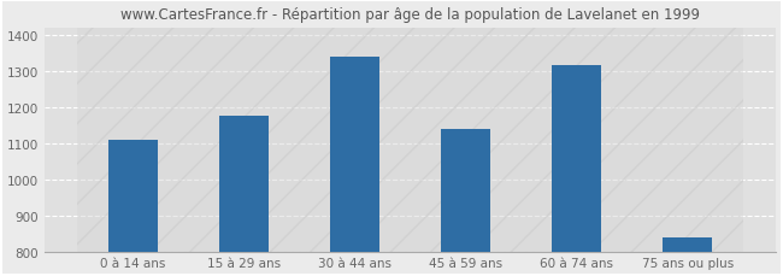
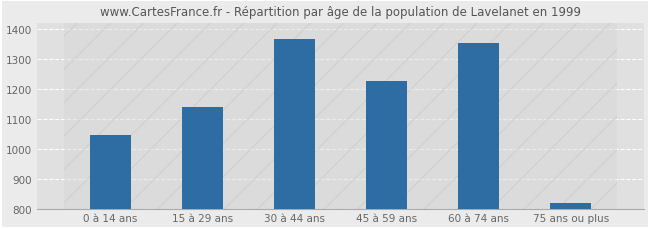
0 à 14 ans: 1110 -> 1047
15 à 29 ans: 1175 -> 1140
30 à 44 ans: 1340 -> 1365
45 à 59 ans: 1140 -> 1225
60 à 74 ans: 1315 -> 1352
75 ans ou plus: 840 -> 820
